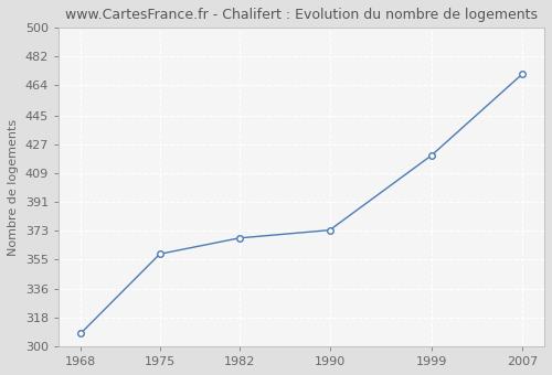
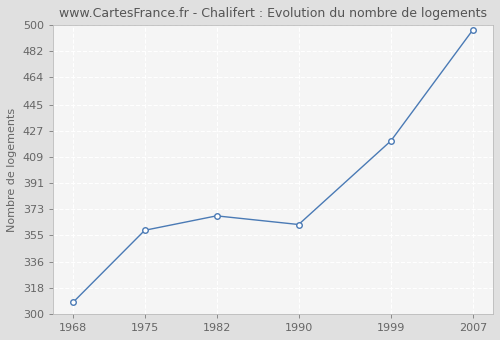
1990: 373 -> 362
2007: 471 -> 497
